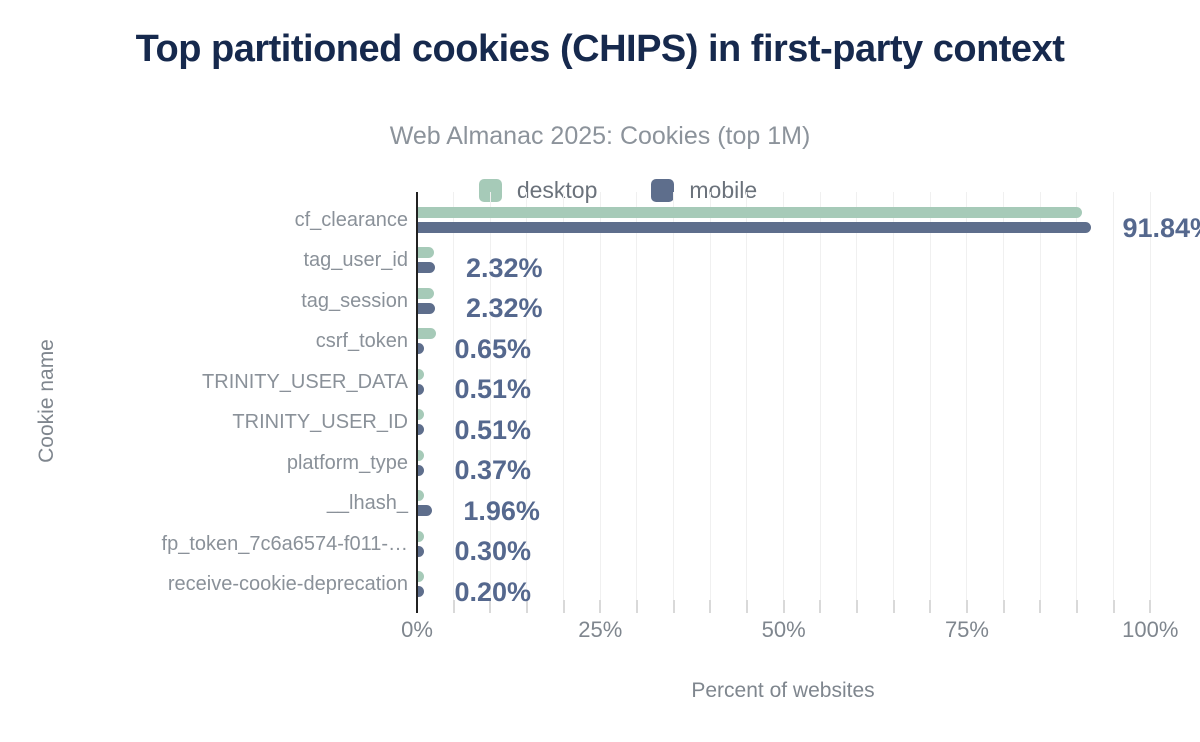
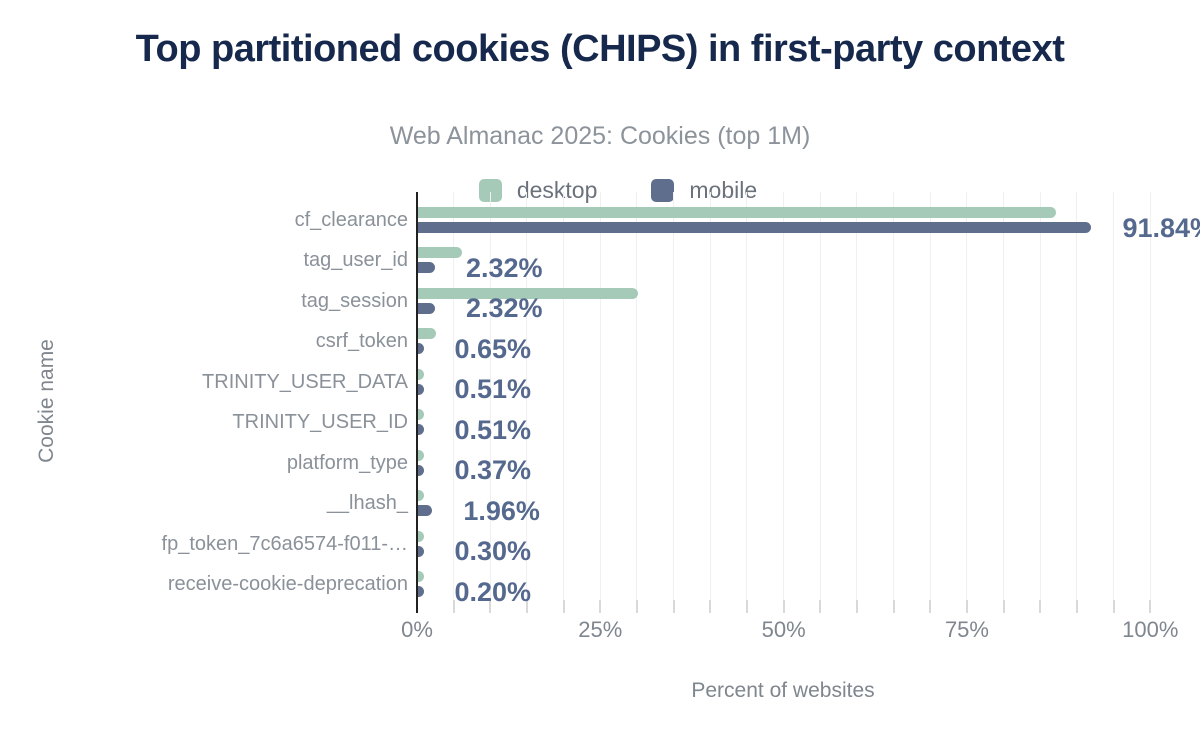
desktop/cf_clearance: 91% -> 87%
desktop/tag_user_id: 2% -> 6%
desktop/tag_session: 2% -> 30%
